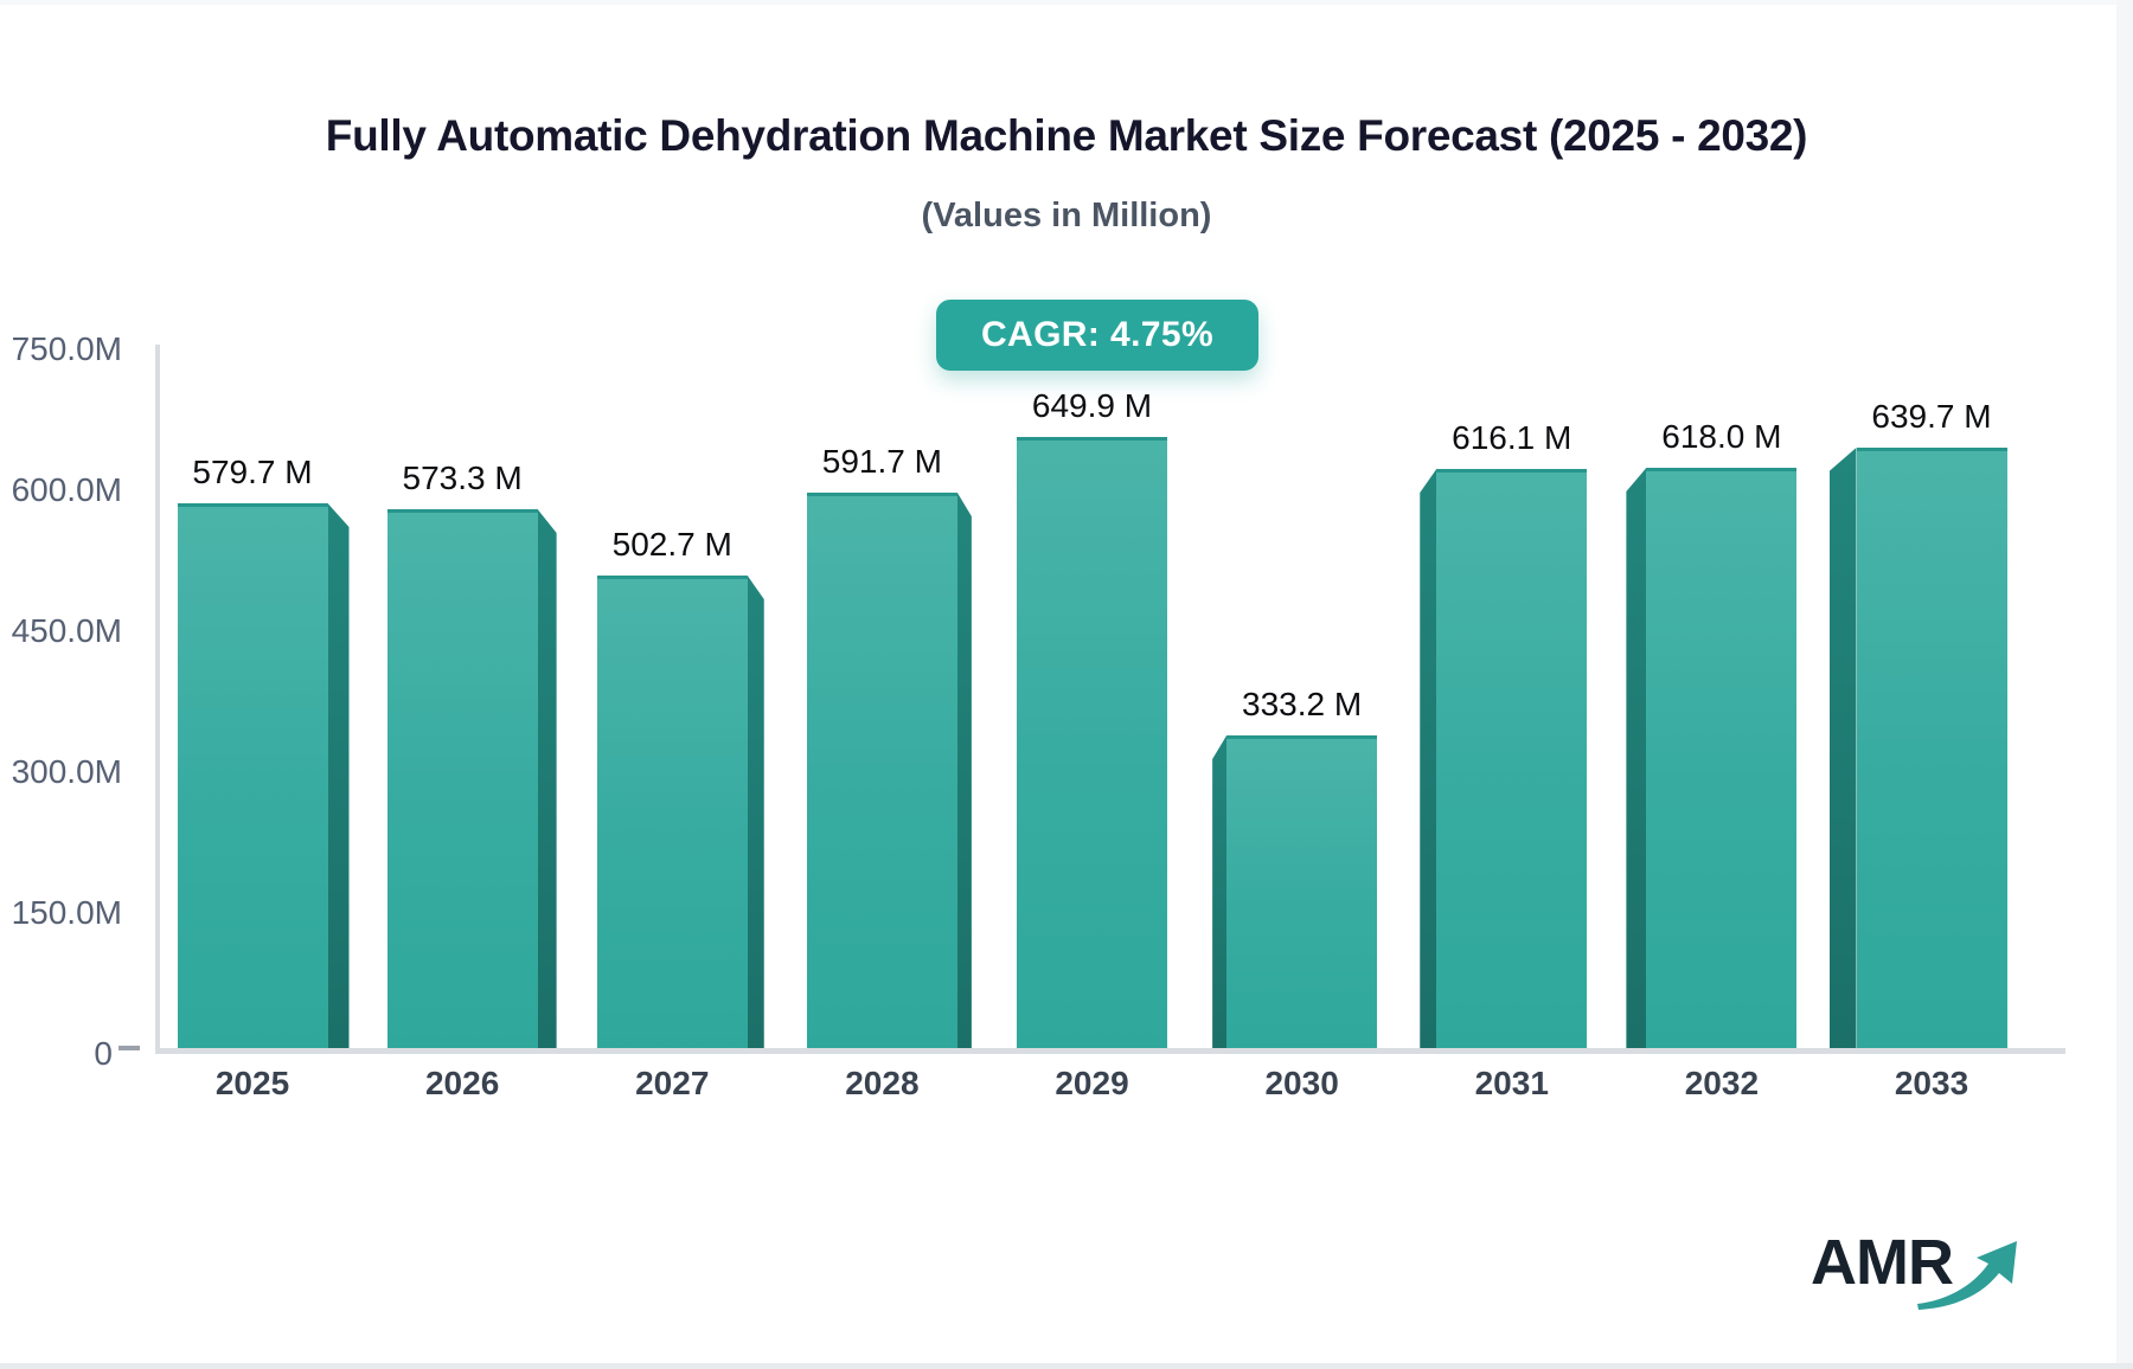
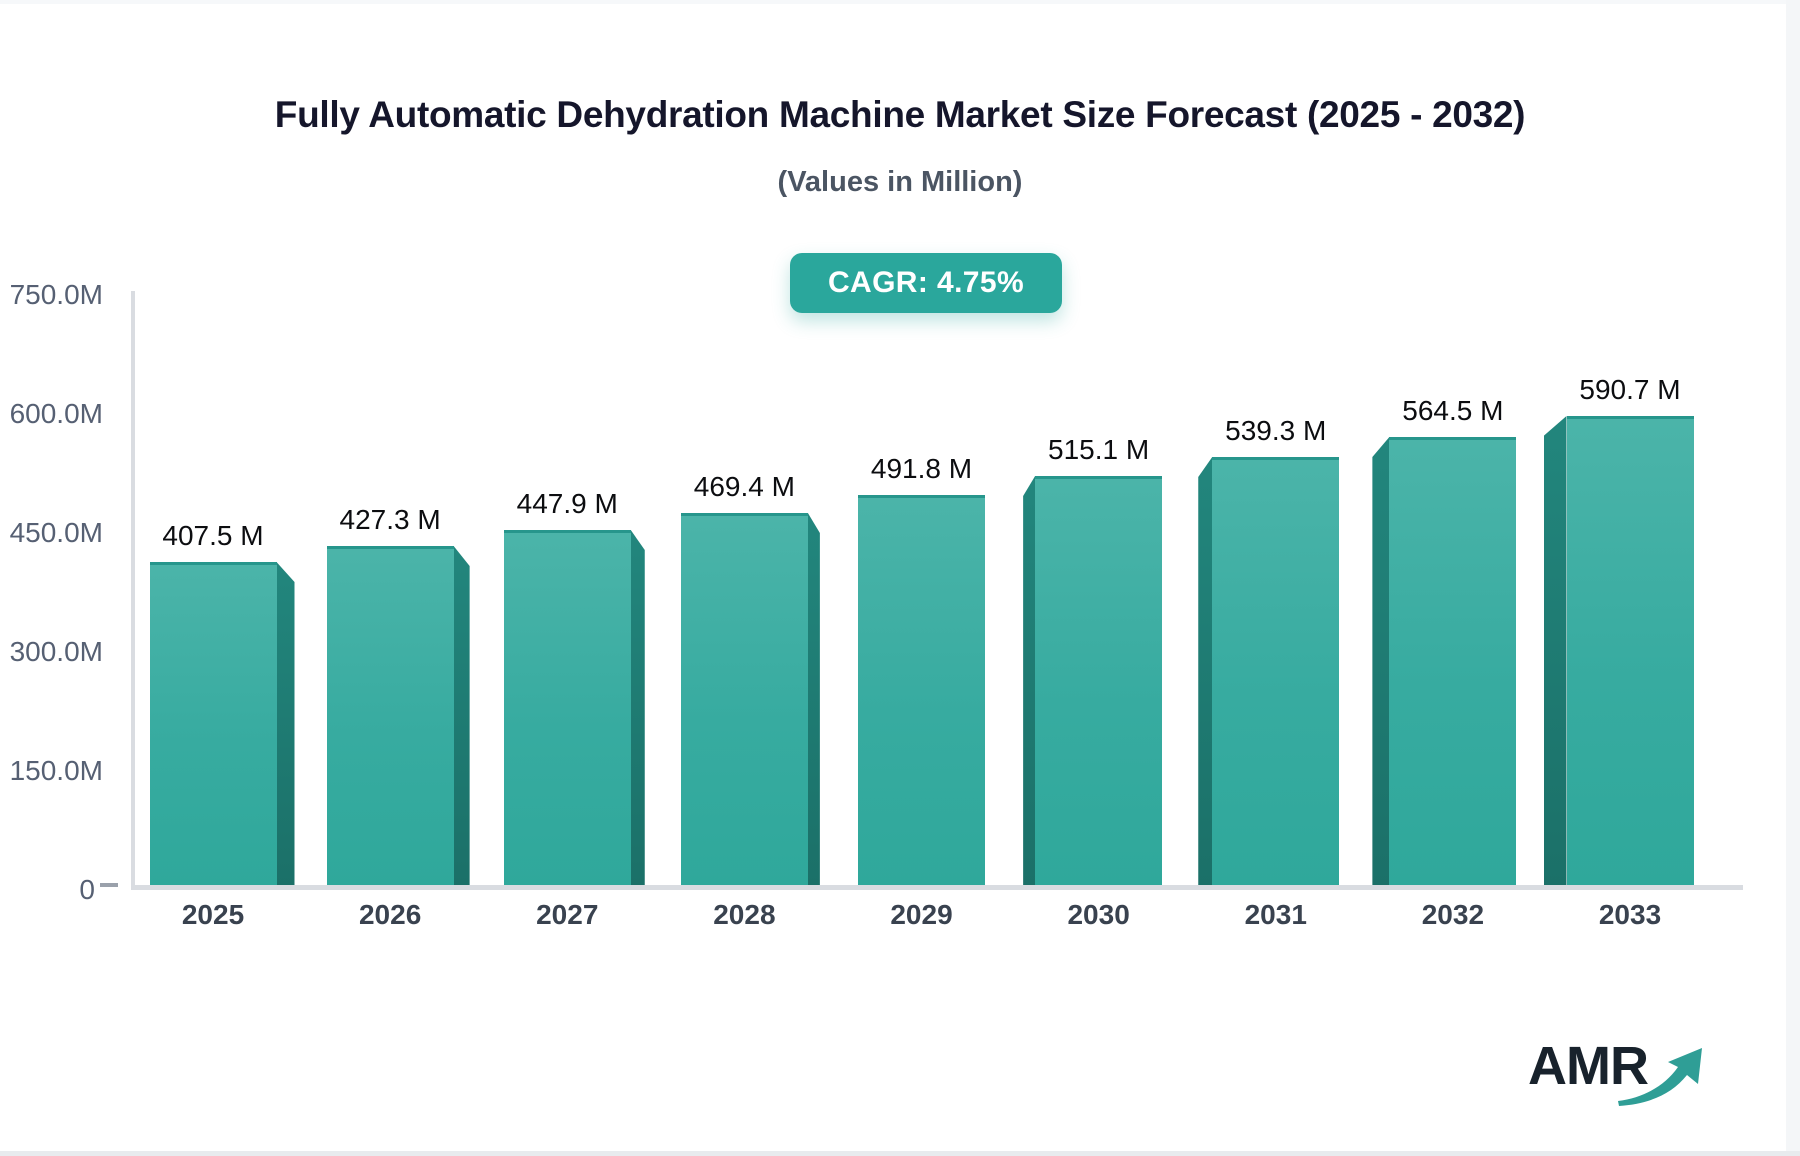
2025: 579.7 -> 407.5
2026: 573.3 -> 427.3
2027: 502.7 -> 447.9
2028: 591.7 -> 469.4
2029: 649.9 -> 491.8
2030: 333.2 -> 515.1
2031: 616.1 -> 539.3
2032: 618.0 -> 564.5
2033: 639.7 -> 590.7
